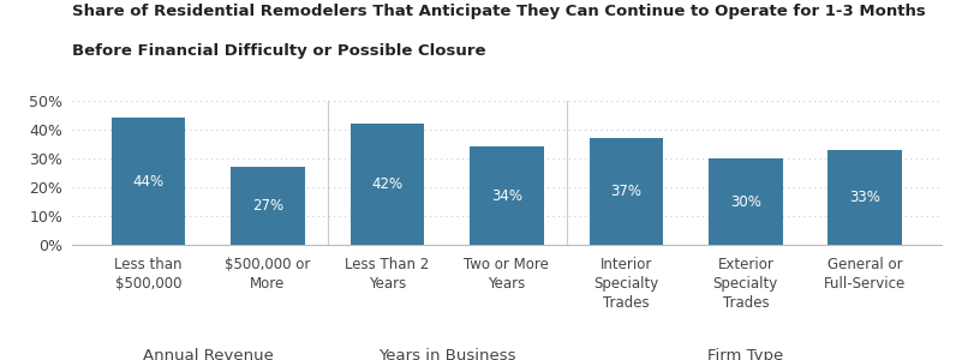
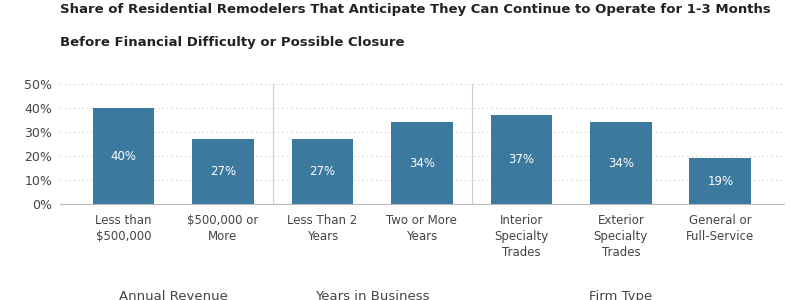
Less than $500,000: 44% -> 40%
Less Than 2 Years: 42% -> 27%
Exterior Specialty Trades: 30% -> 34%
General or Full-Service: 33% -> 19%
